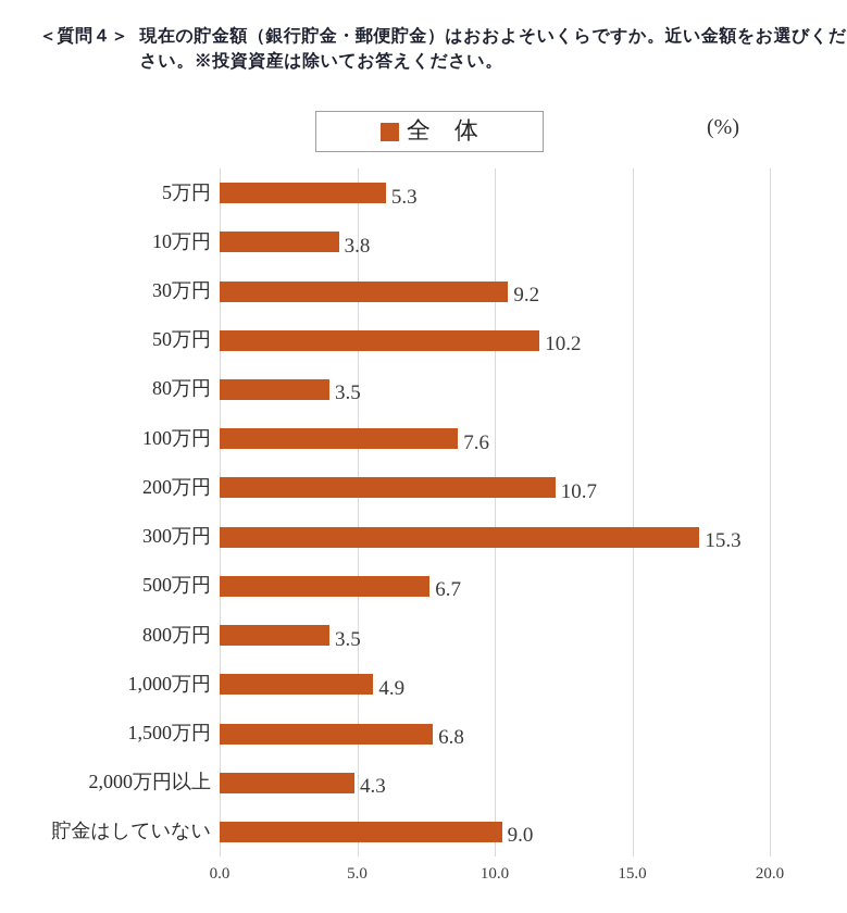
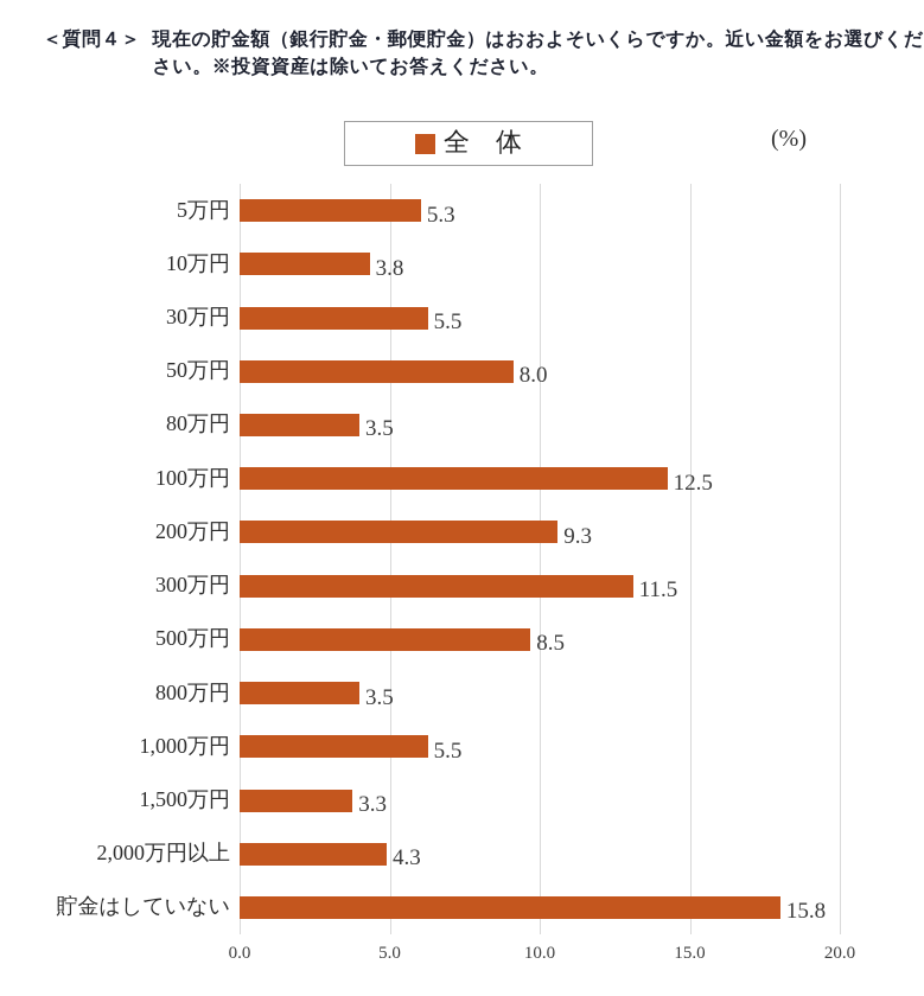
30万円: 9.2 -> 5.5
50万円: 10.2 -> 8.0
100万円: 7.6 -> 12.5
200万円: 10.7 -> 9.3
300万円: 15.3 -> 11.5
500万円: 6.7 -> 8.5
1,000万円: 4.9 -> 5.5
1,500万円: 6.8 -> 3.3
貯金はしていない: 9.0 -> 15.8
